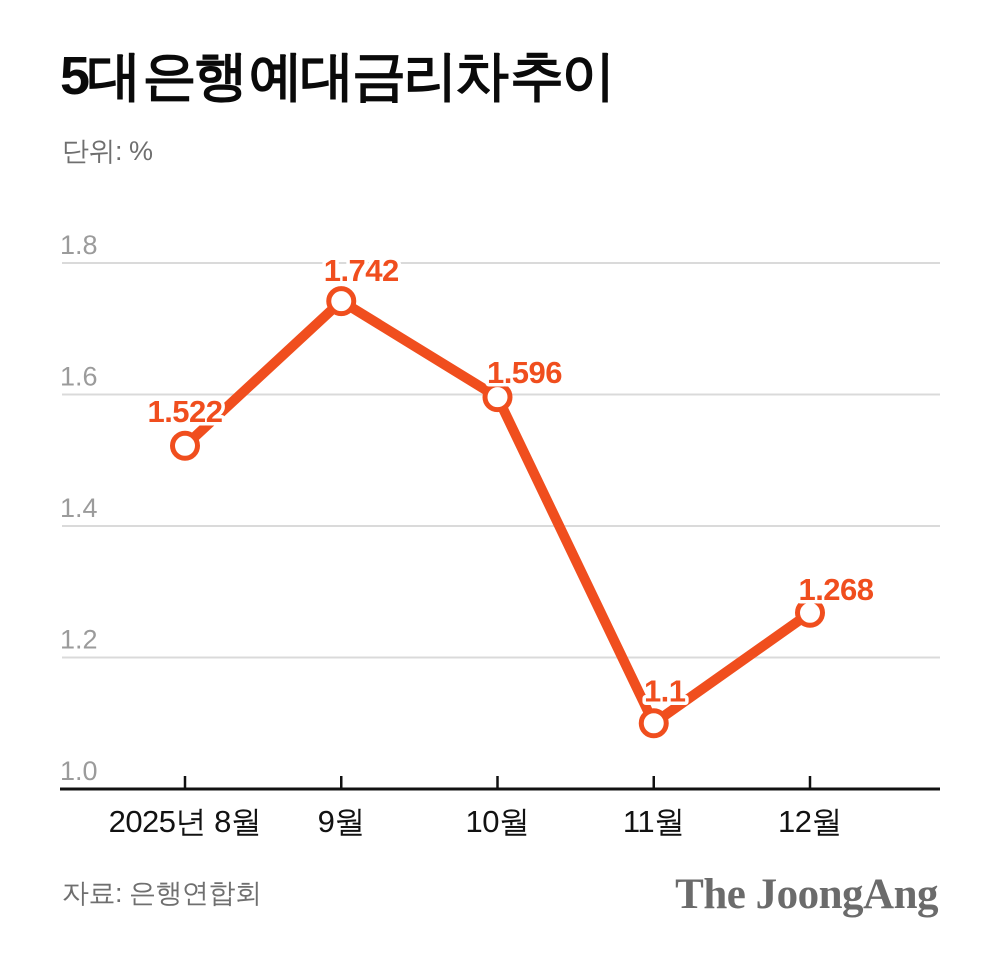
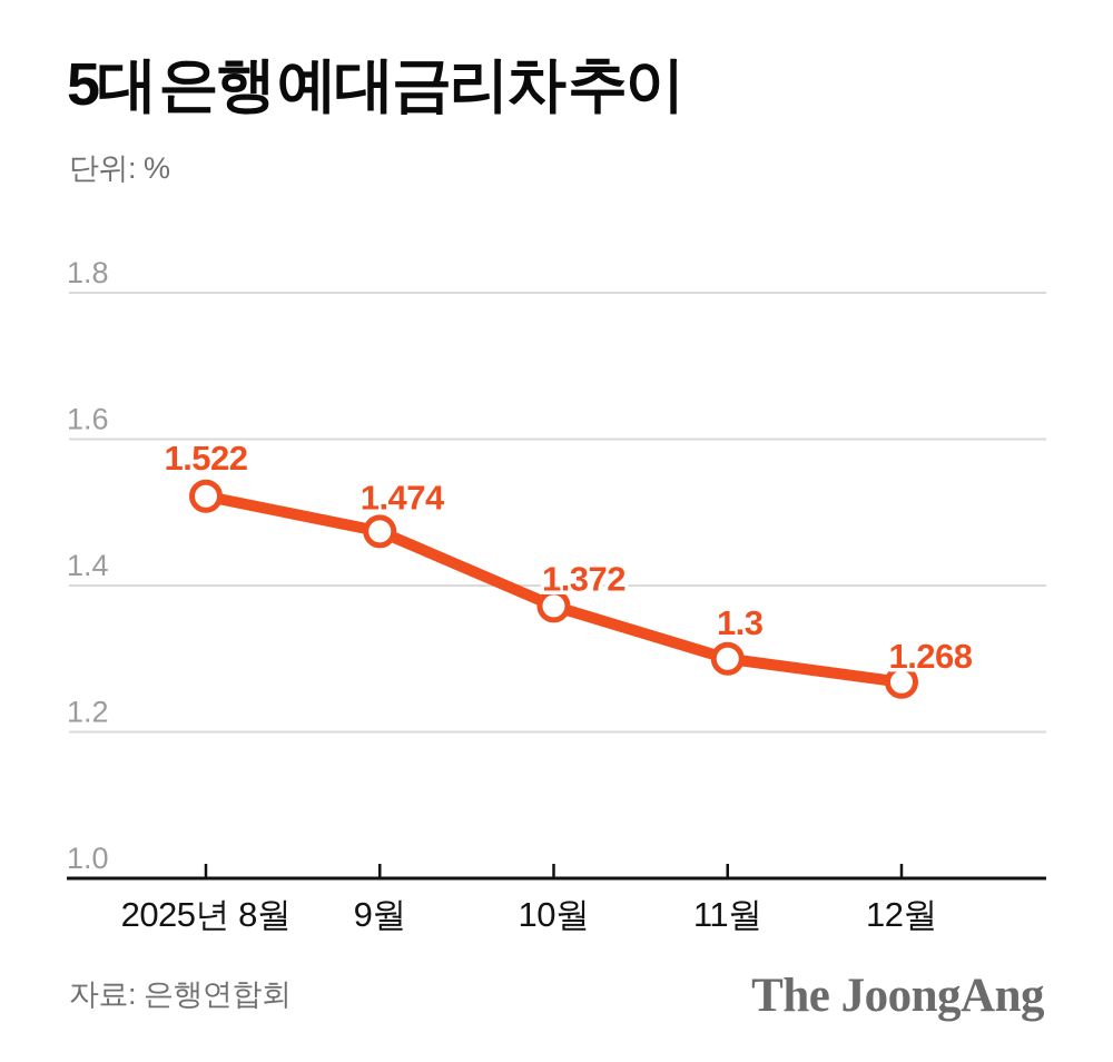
9월: 1.742 -> 1.474
10월: 1.596 -> 1.372
11월: 1.1 -> 1.3
